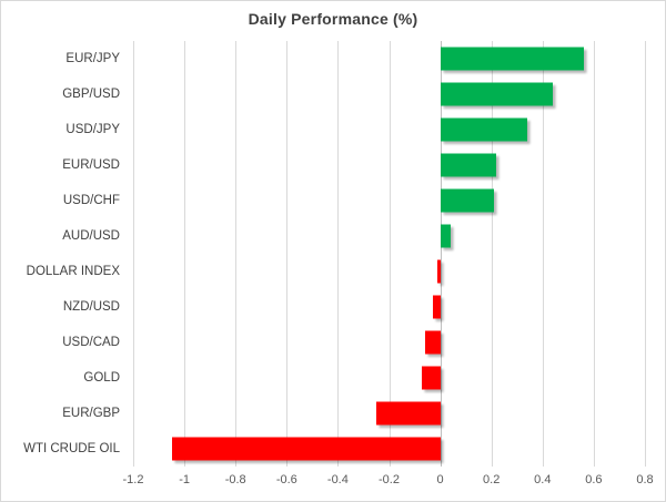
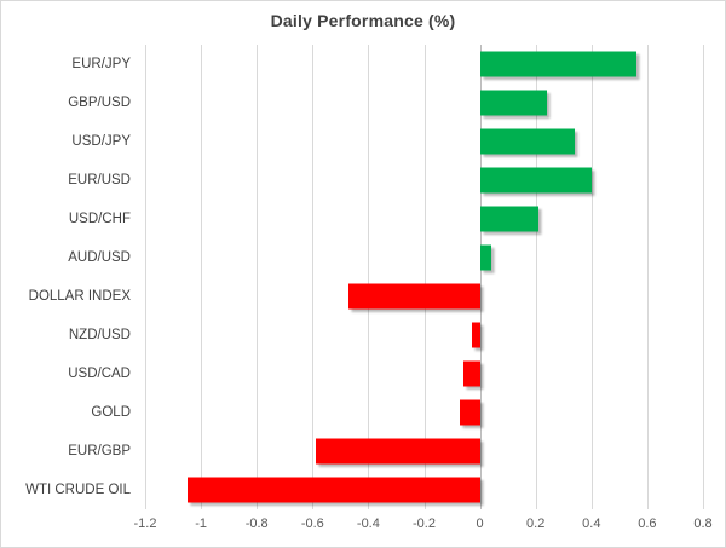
GBP/USD: 0.44 -> 0.24
EUR/USD: 0.22 -> 0.40
DOLLAR INDEX: -0.01 -> -0.47
EUR/GBP: -0.25 -> -0.59
